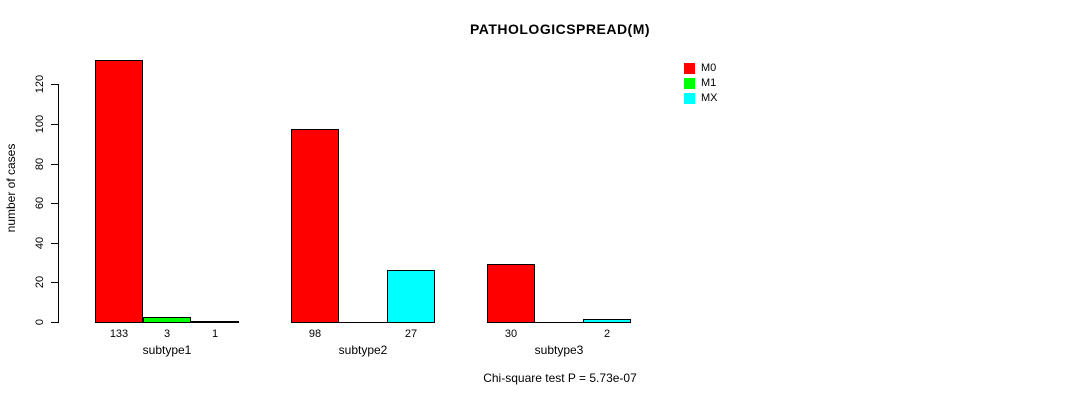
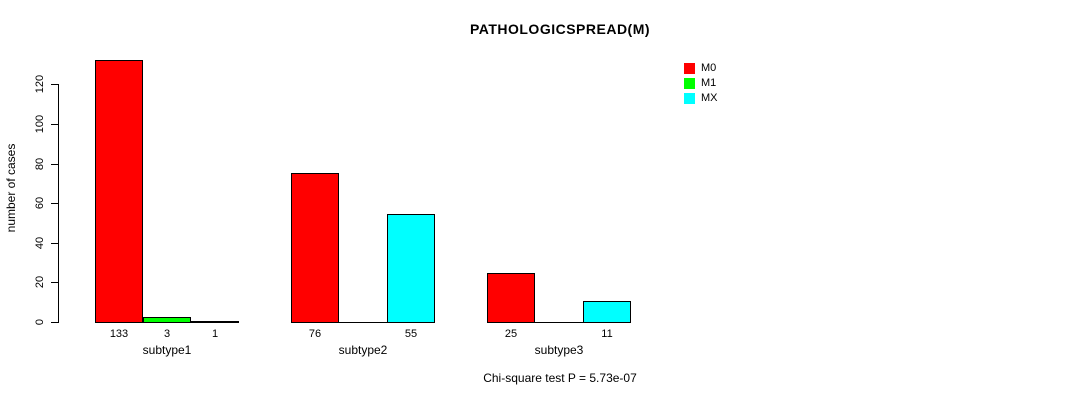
M0/subtype2: 98 -> 76
MX/subtype2: 27 -> 55
M0/subtype3: 30 -> 25
MX/subtype3: 2 -> 11
